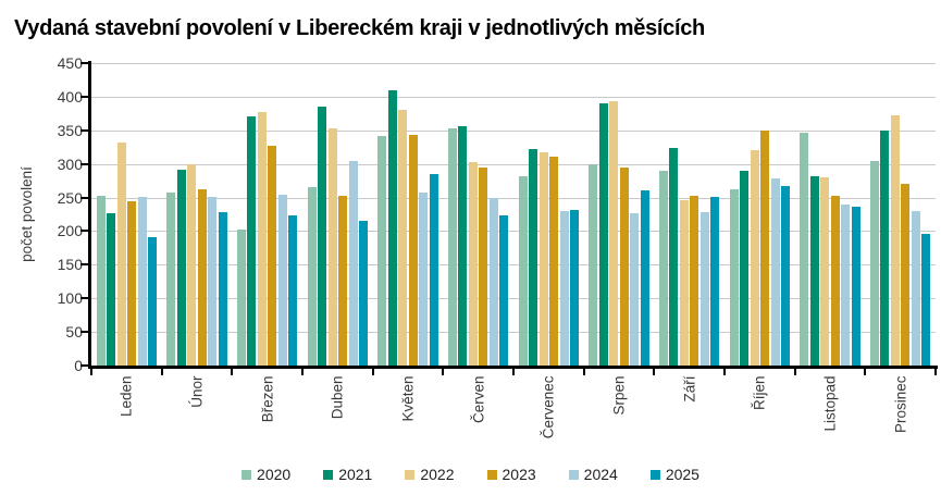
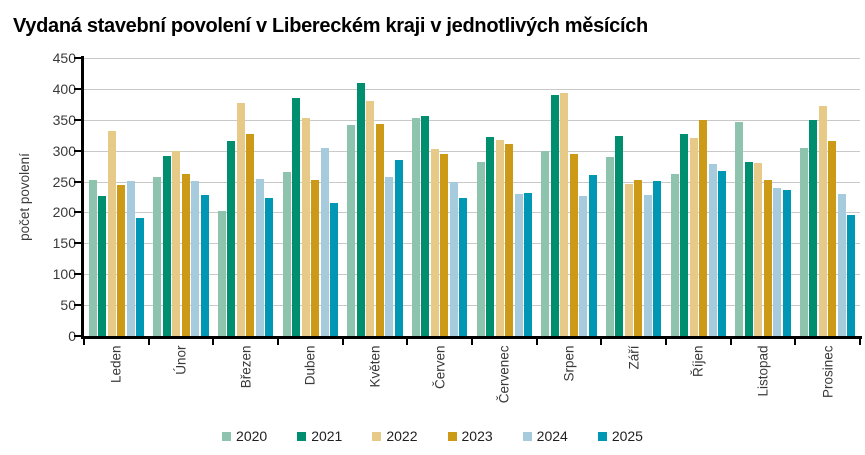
2021/Březen: 370 -> 320
2021/Říjen: 290 -> 330
2023/Prosinec: 270 -> 320
